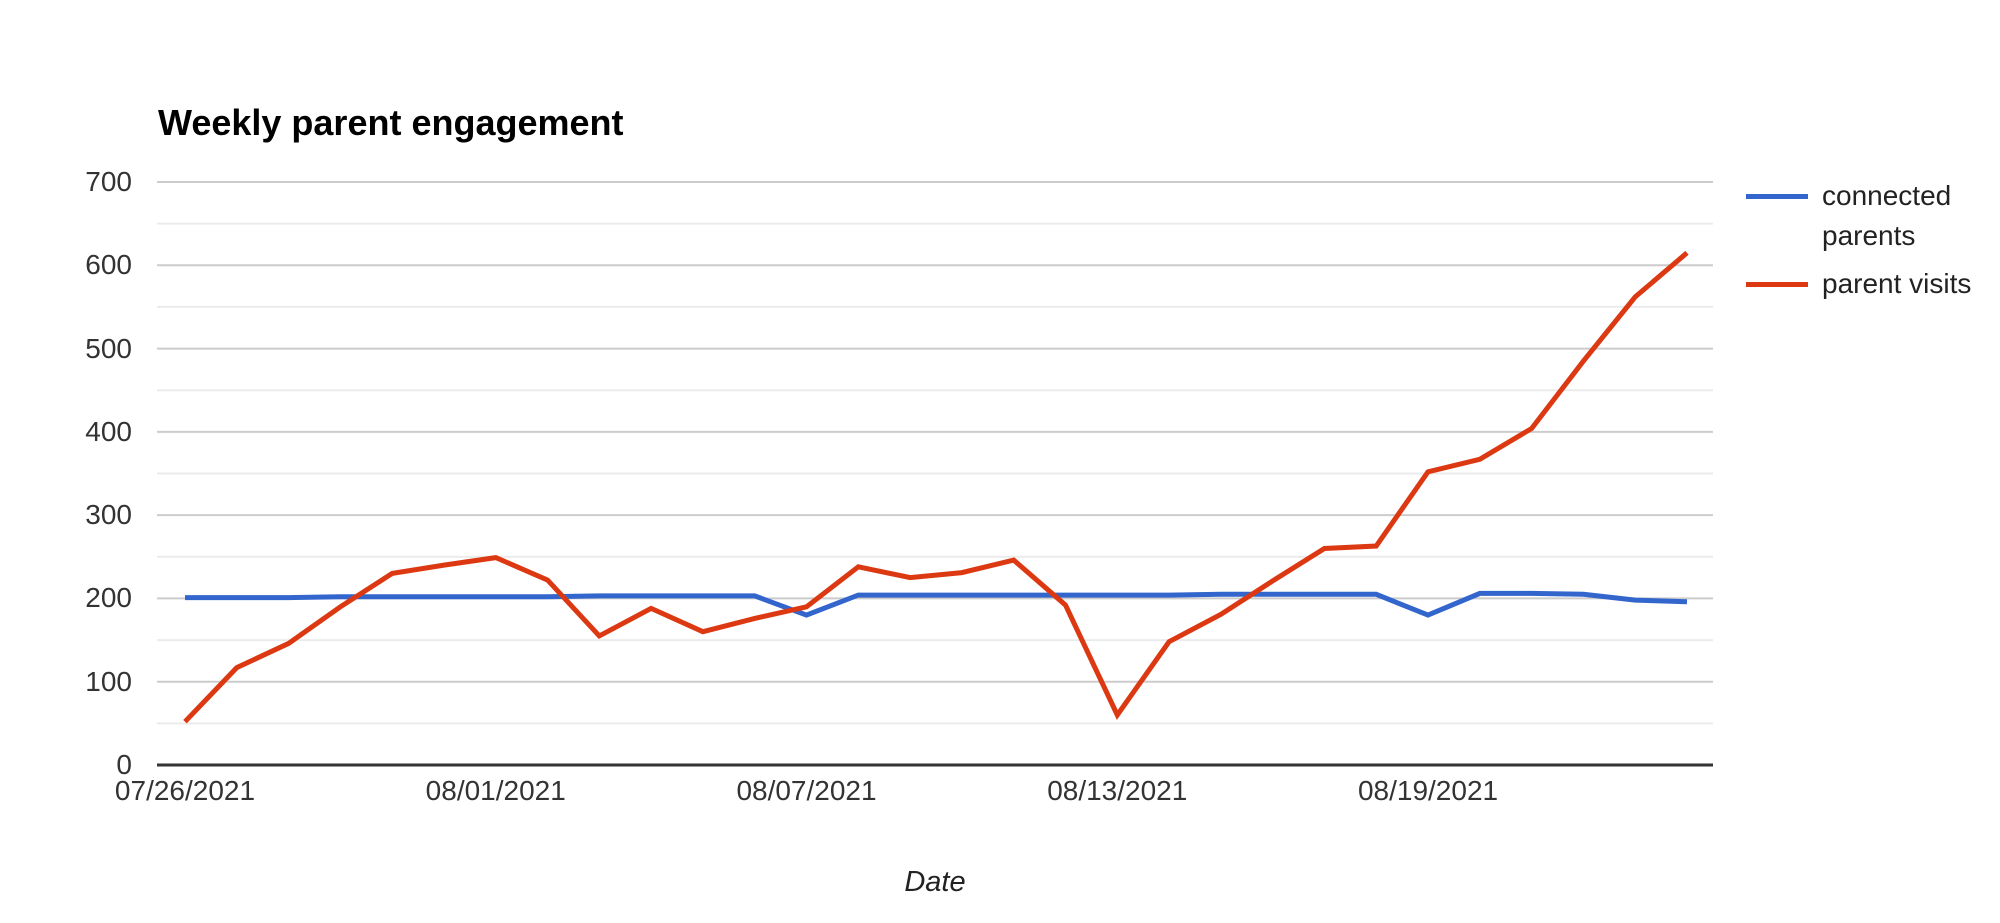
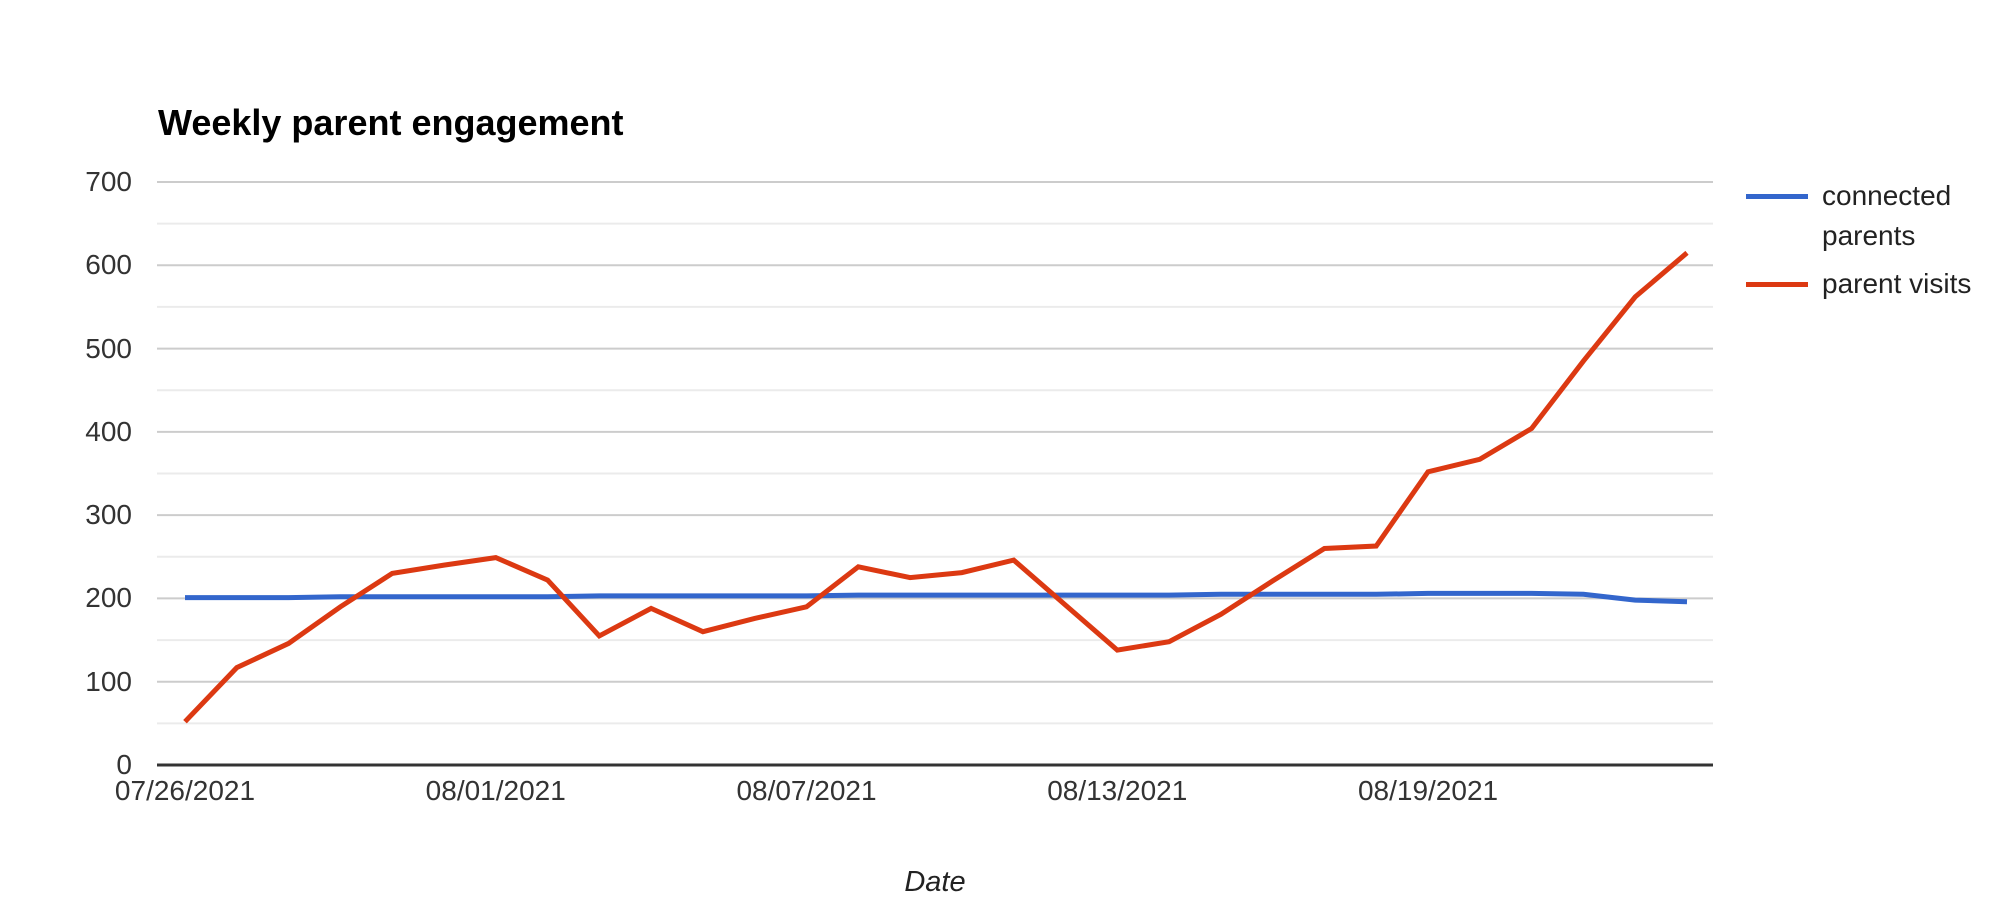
connected parents/08/07/2021: 180 -> 200
parent visits/08/13/2021: 60 -> 140
connected parents/08/19/2021: 180 -> 210
